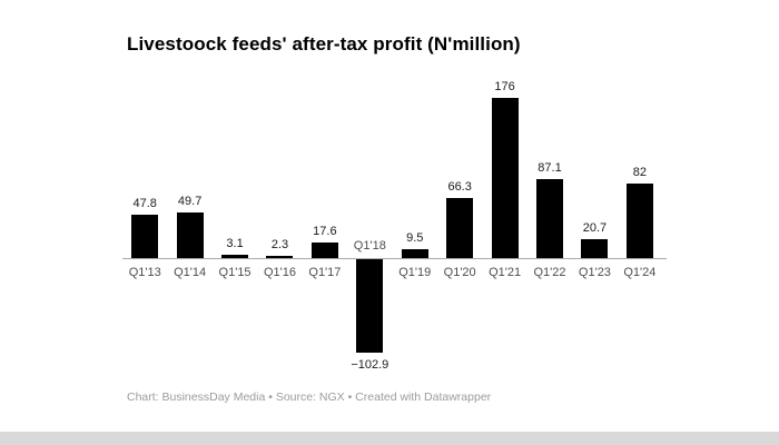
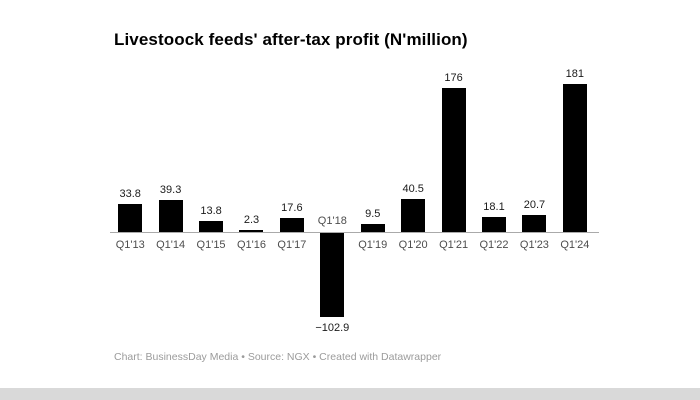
Q1'13: 47.8 -> 33.8
Q1'14: 49.7 -> 39.3
Q1'15: 3.1 -> 13.8
Q1'20: 66.3 -> 40.5
Q1'22: 87.1 -> 18.1
Q1'24: 82 -> 181
